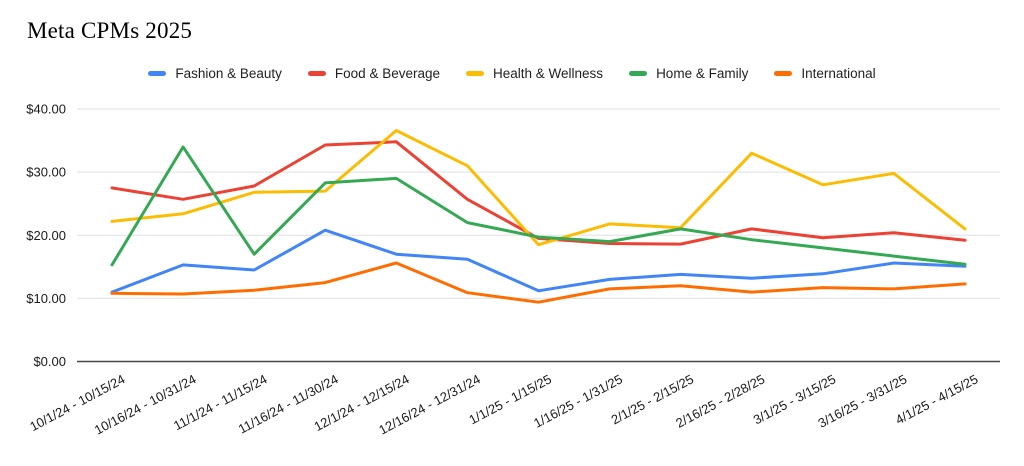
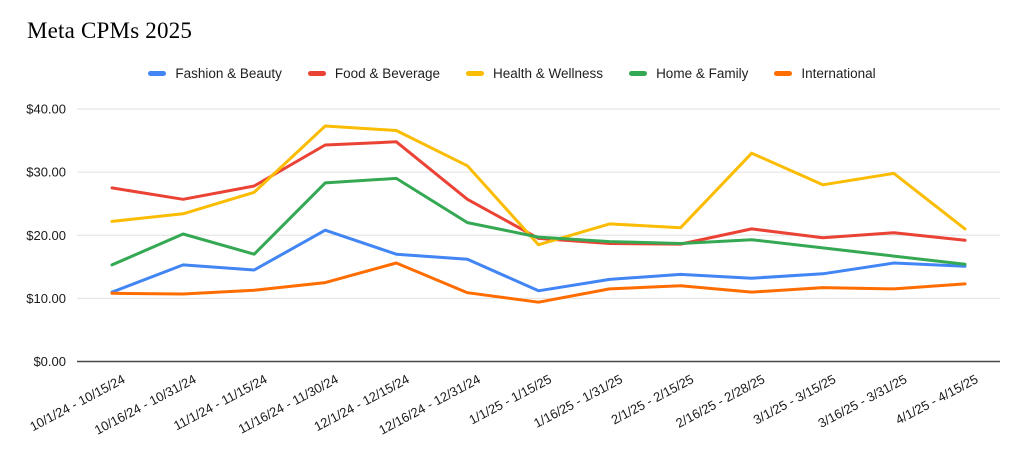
Home & Family/10/16/24 - 10/31/24: $34 -> $20
Health & Wellness/11/16/24 - 11/30/24: $27 -> $37
Home & Family/2/1/25 - 2/15/25: $21 -> $19
